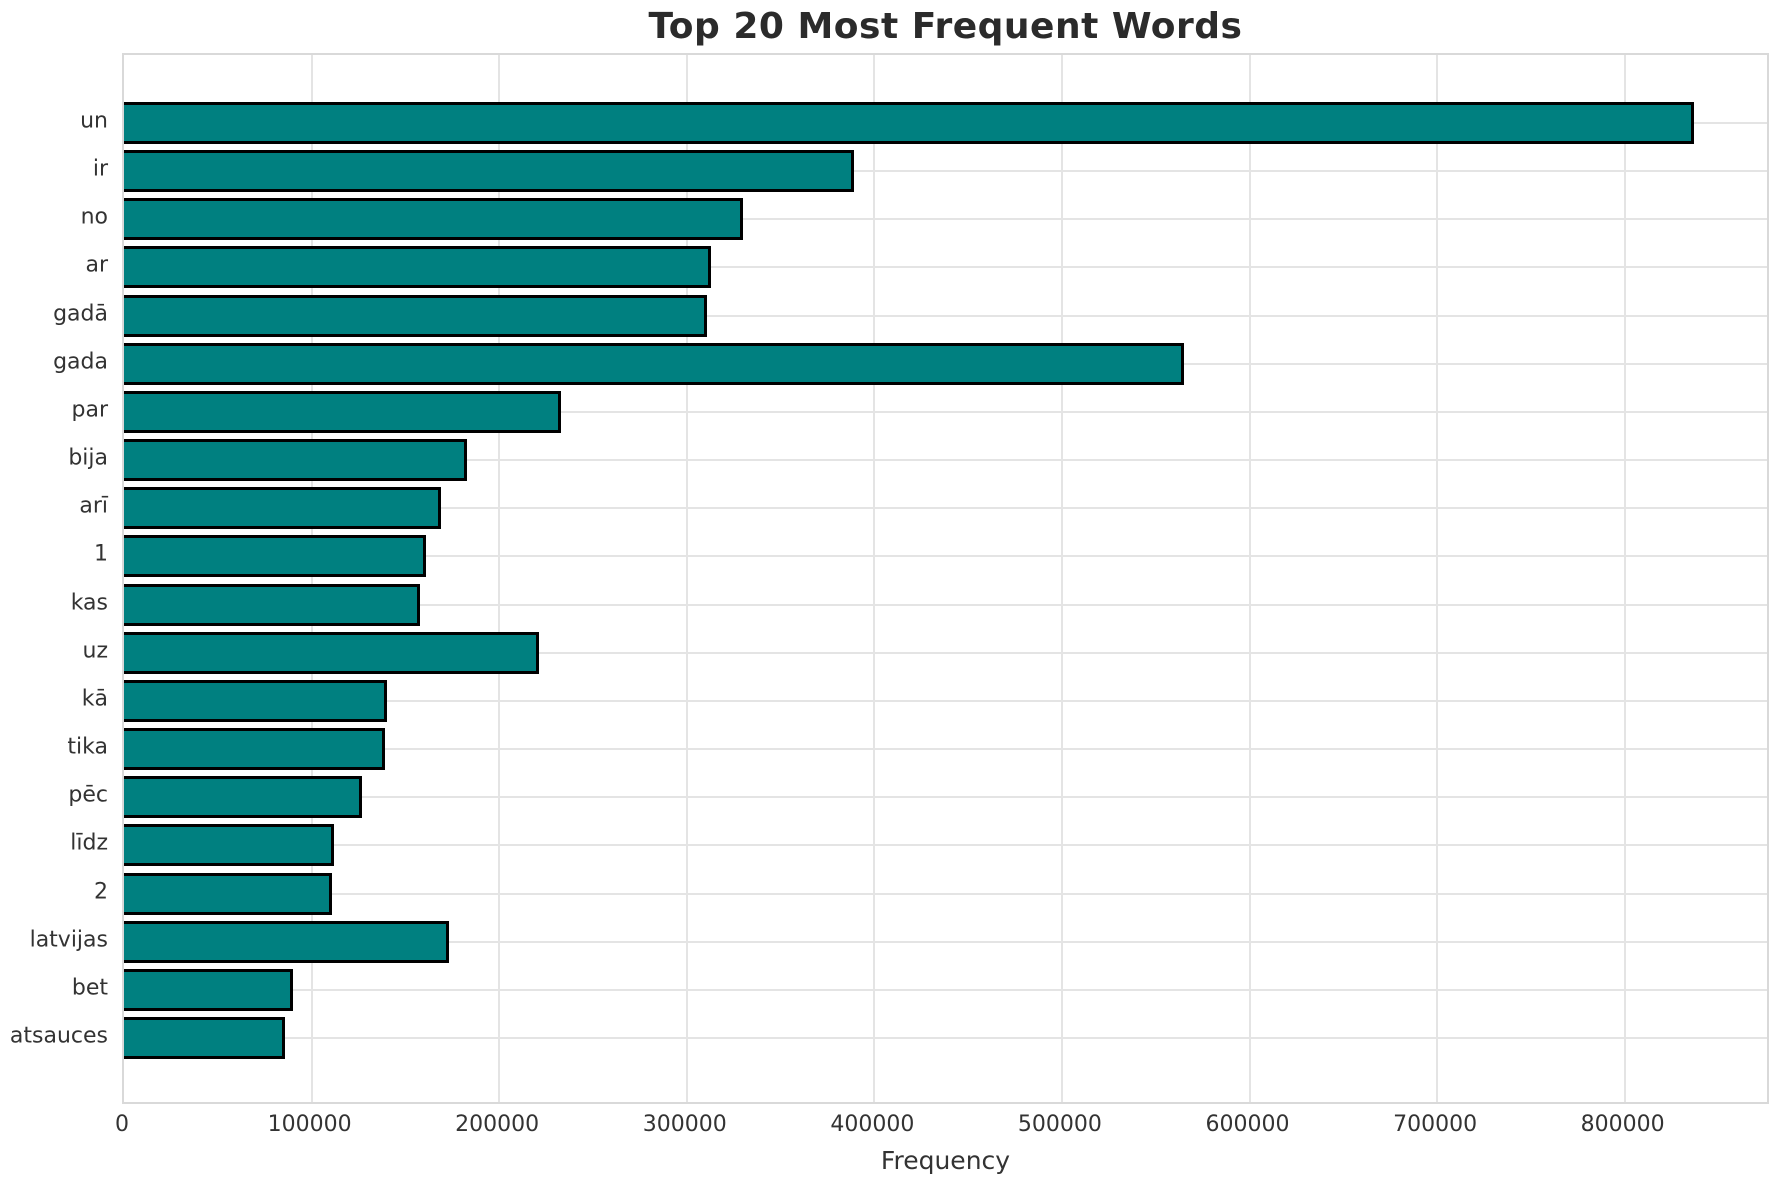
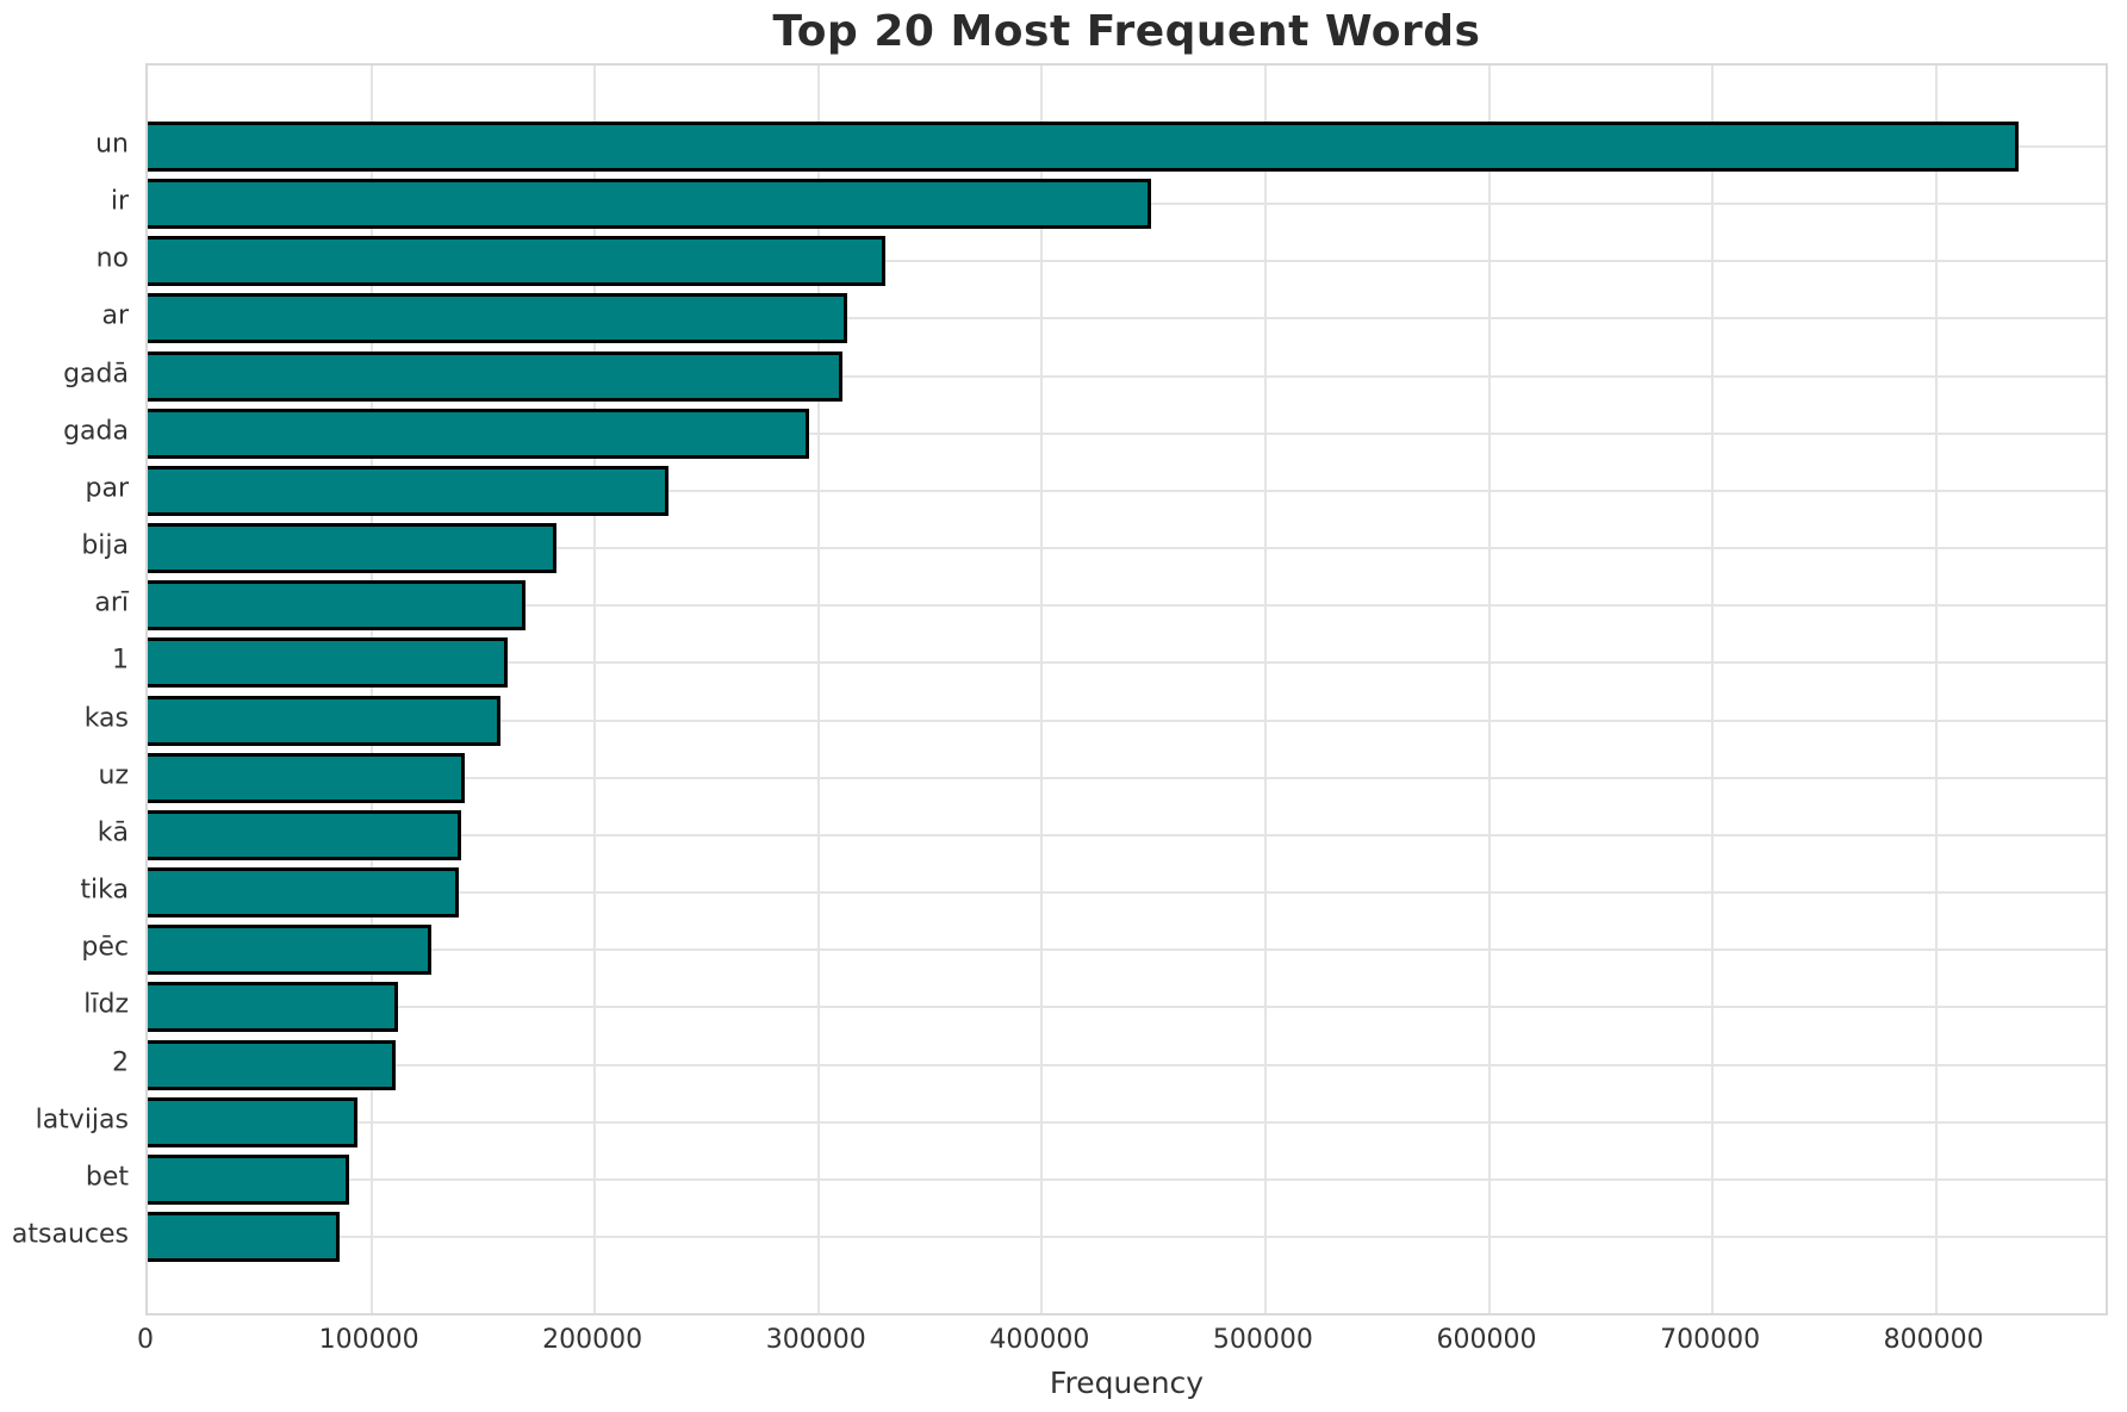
ir: 389000 -> 449000
gada: 565000 -> 296000
uz: 221000 -> 142000
latvijas: 173000 -> 94000
